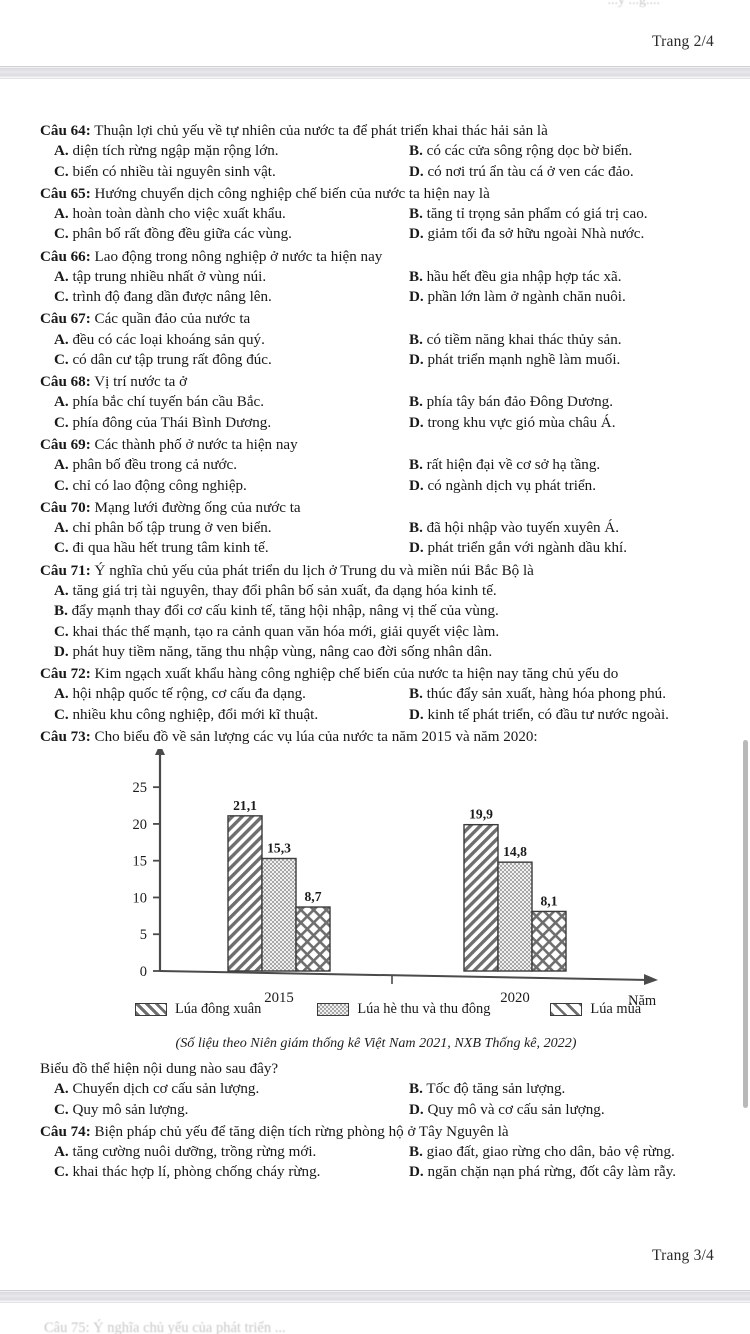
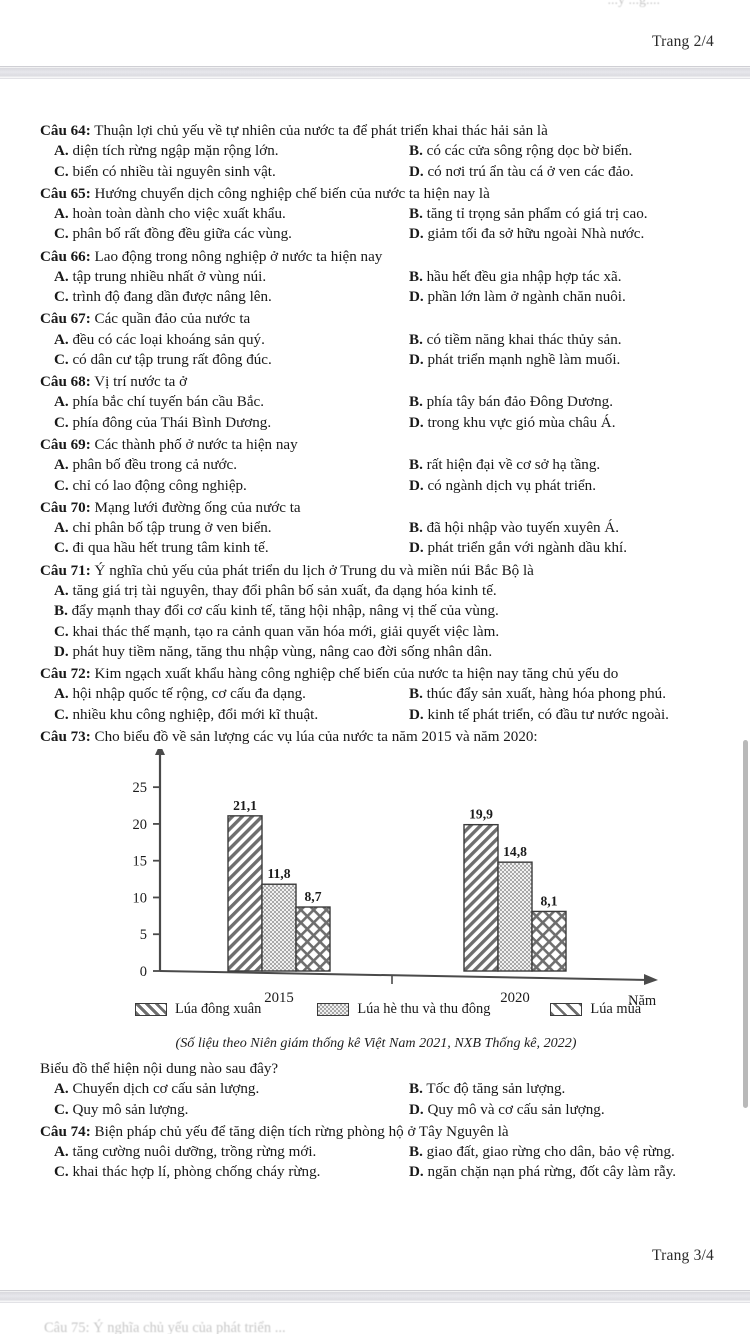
Lúa hè thu và thu đông/2015: 15,3 -> 11,8
